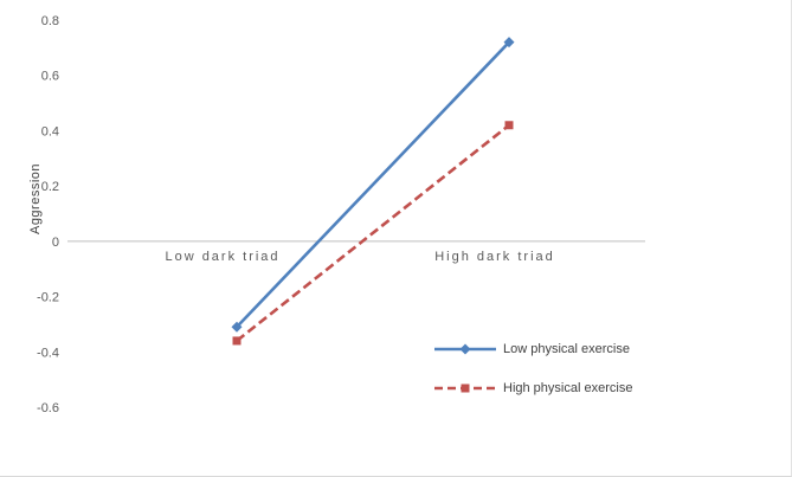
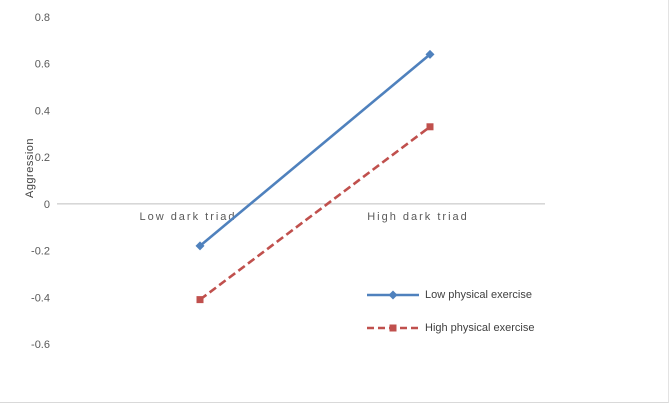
Low physical exercise/Low dark triad: -0.31 -> -0.18
High physical exercise/Low dark triad: -0.36 -> -0.41
Low physical exercise/High dark triad: 0.72 -> 0.64
High physical exercise/High dark triad: 0.42 -> 0.33
